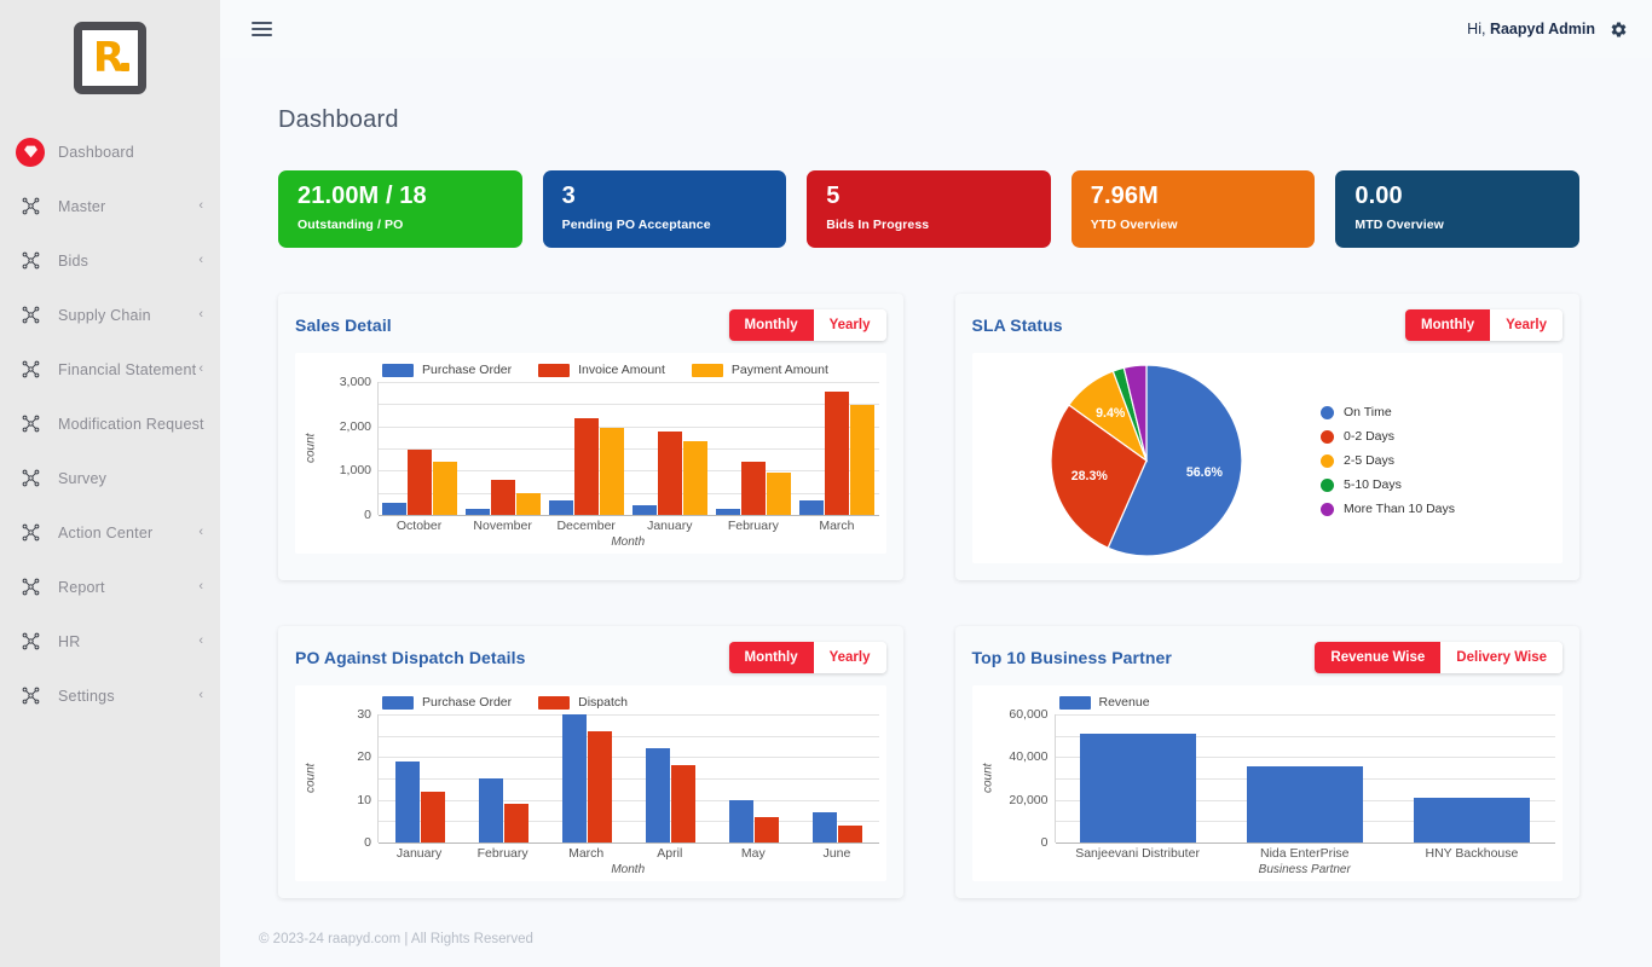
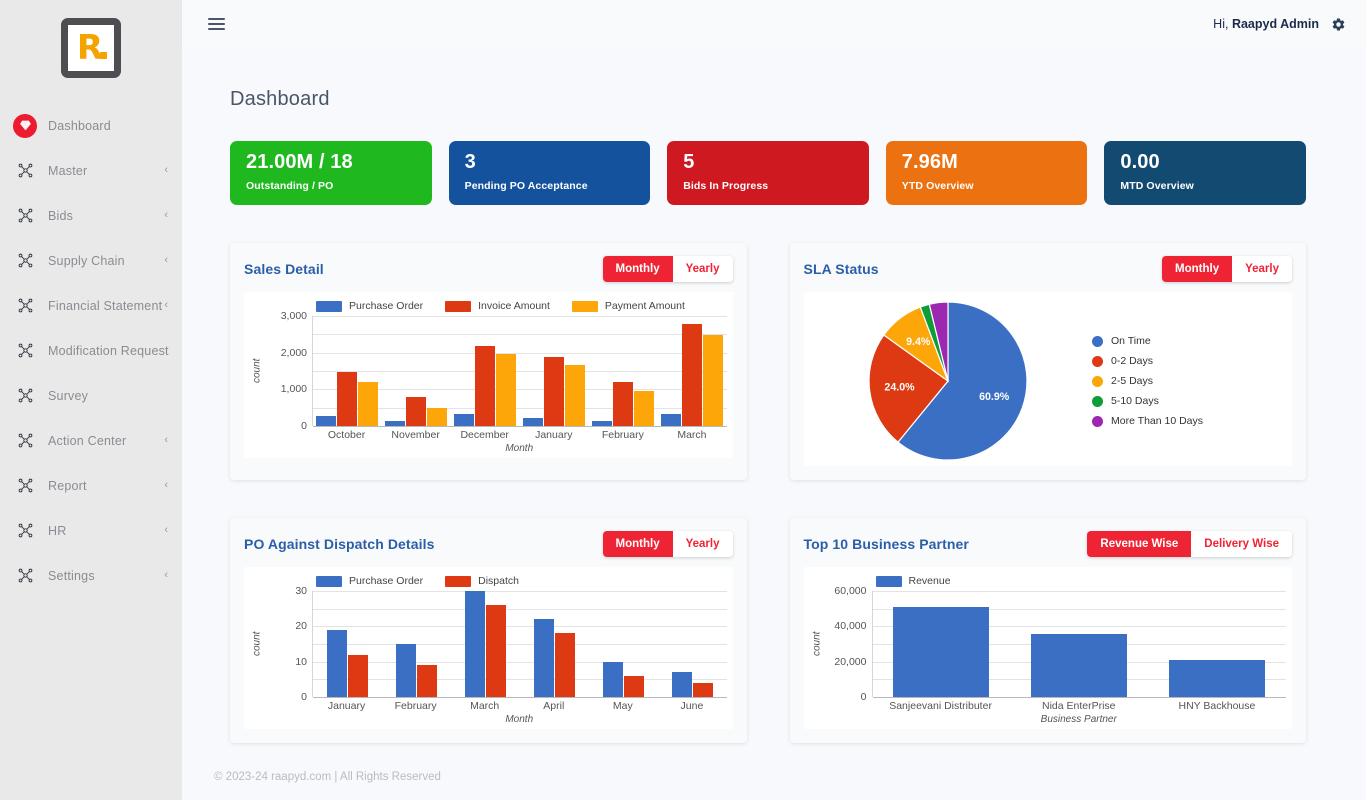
SLA Status/On Time: 56.6% -> 60.9%
SLA Status/0-2 Days: 28.3% -> 24.0%
